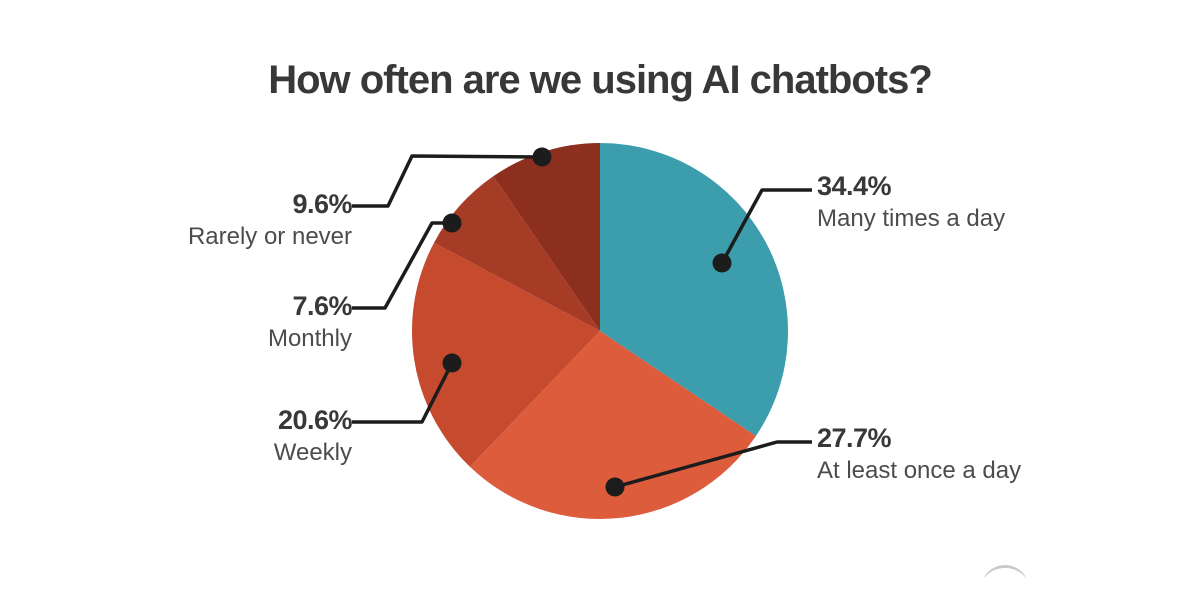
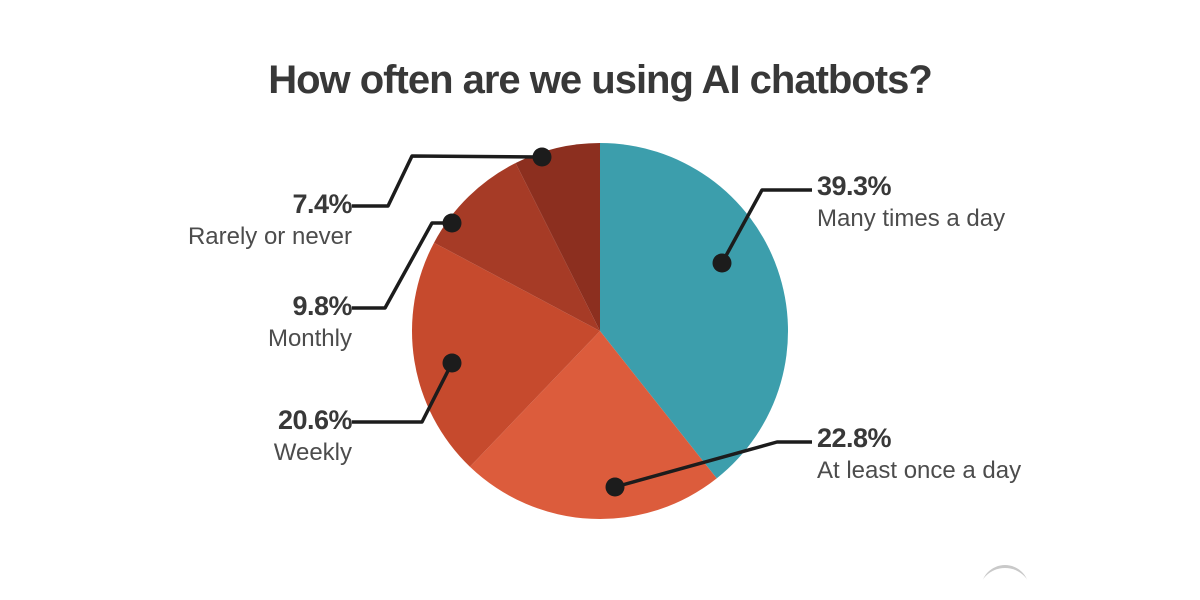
Many times a day: 34.4% -> 39.3%
At least once a day: 27.7% -> 22.8%
Monthly: 7.6% -> 9.8%
Rarely or never: 9.6% -> 7.4%
